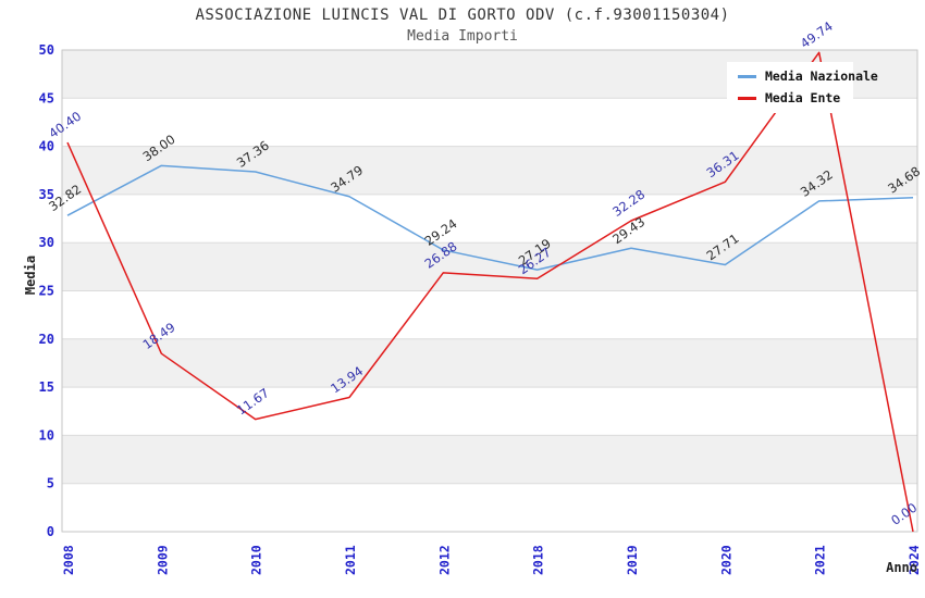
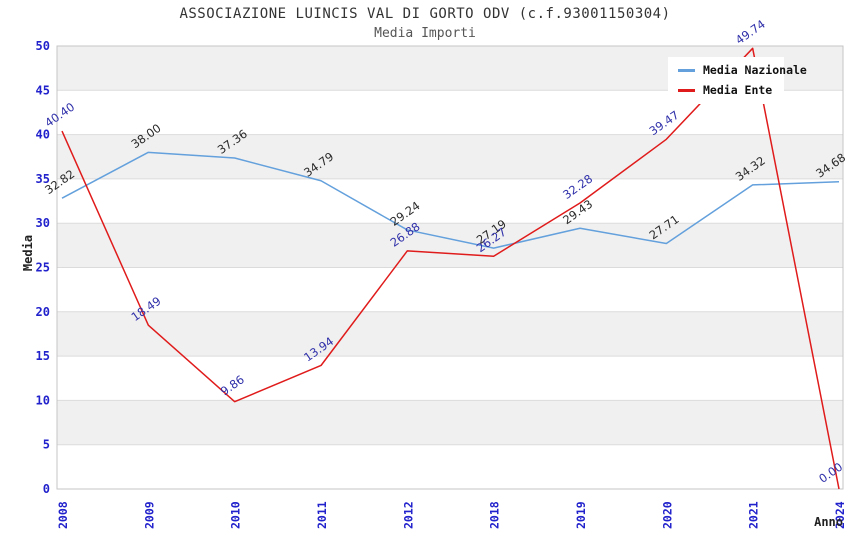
Media Ente/2010: 11.67 -> 9.86
Media Ente/2020: 36.31 -> 39.47
